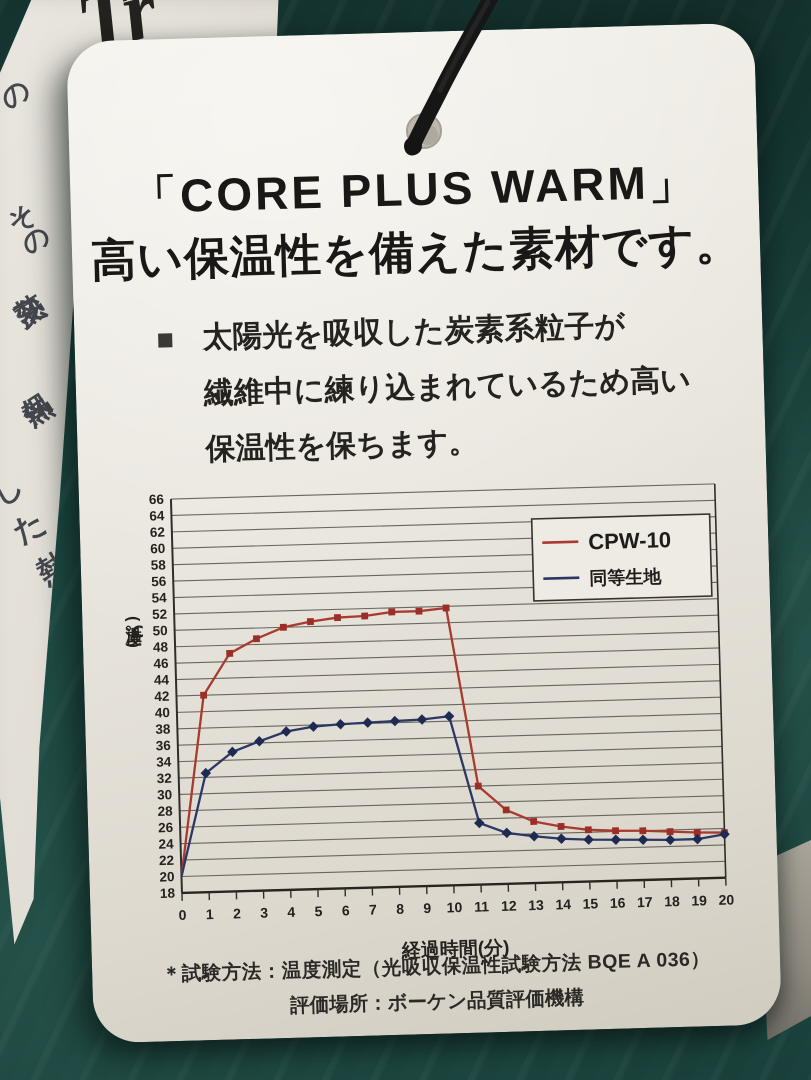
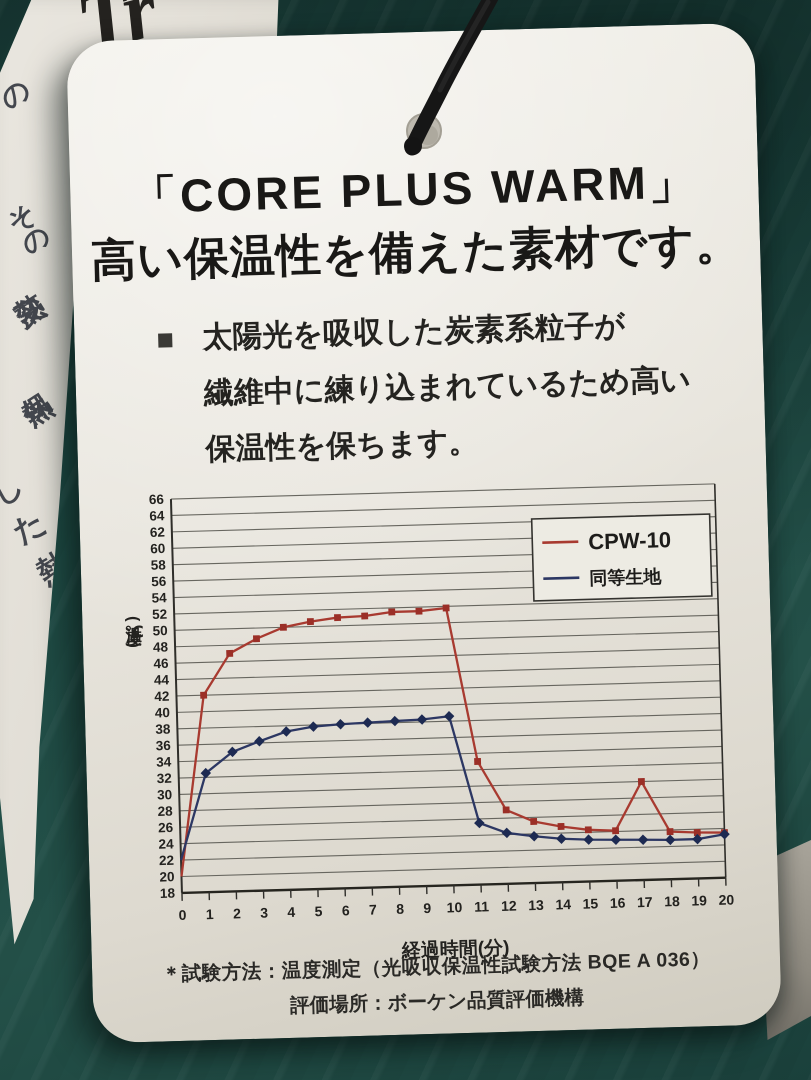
同等生地/0: 20 -> 22
CPW-10/11: 30 -> 33
CPW-10/17: 24 -> 30
